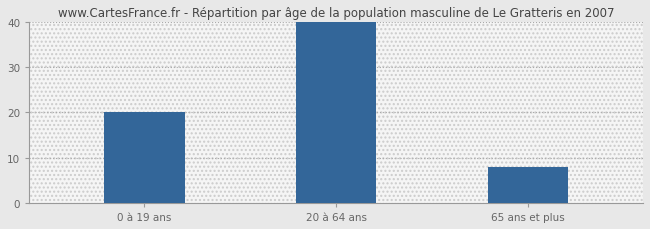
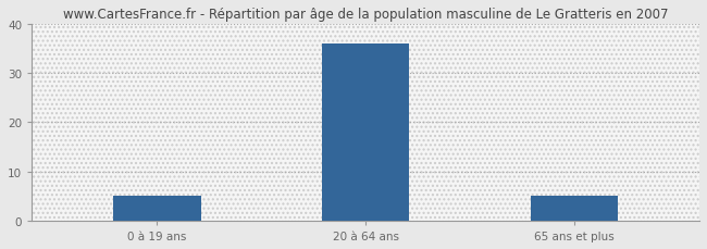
0 à 19 ans: 20 -> 5
20 à 64 ans: 40 -> 36
65 ans et plus: 8 -> 5
